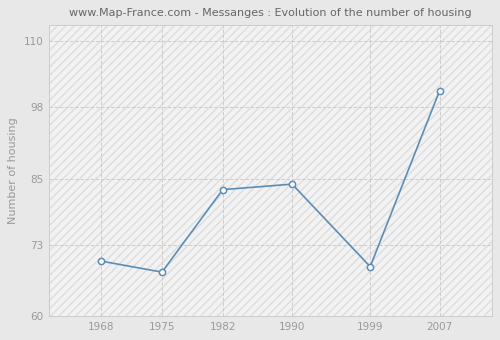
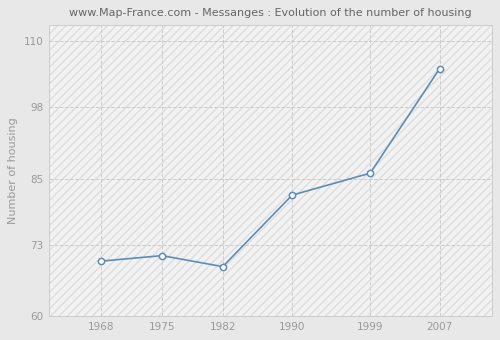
1975: 68 -> 71
1982: 83 -> 69
1990: 84 -> 82
1999: 69 -> 86
2007: 101 -> 105
